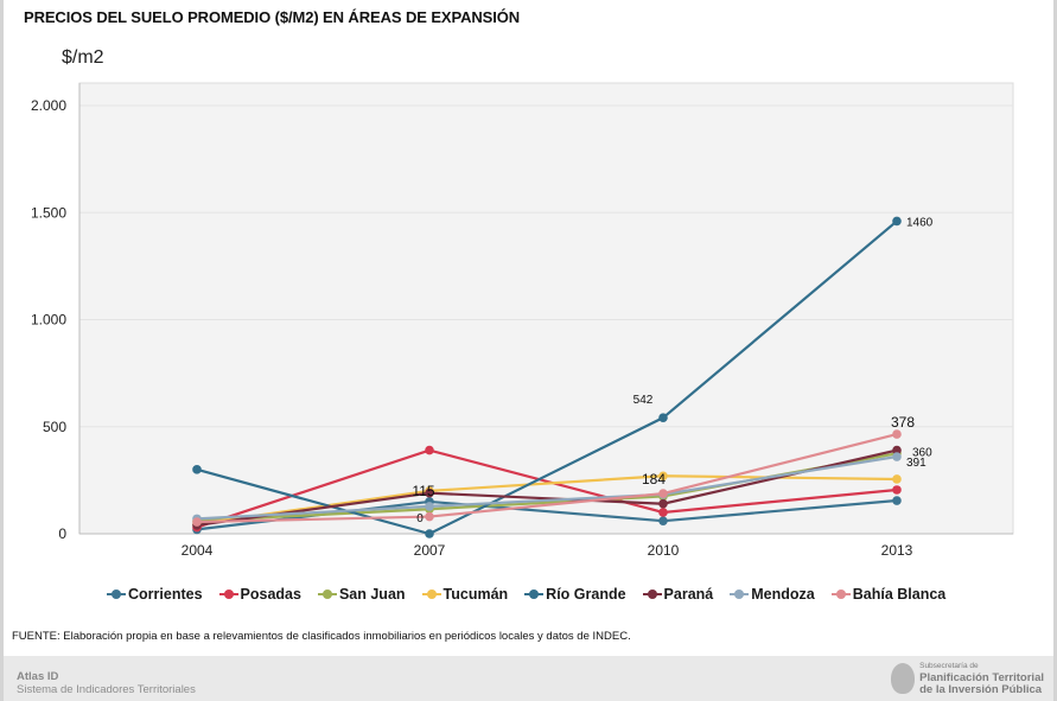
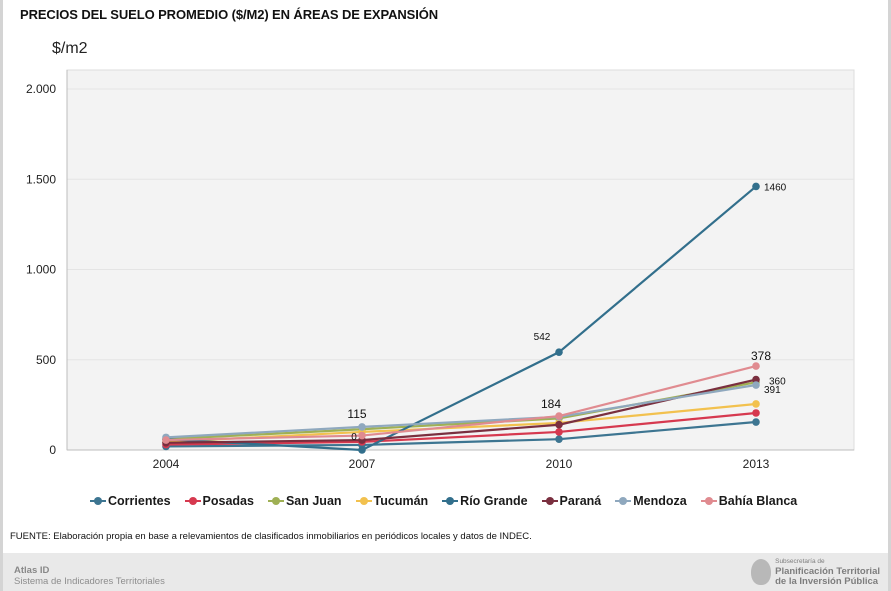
Río Grande/2004: 300 -> 60
Corrientes/2007: 150 -> 30
Posadas/2007: 390 -> 40
Tucumán/2007: 200 -> 100
Paraná/2007: 190 -> 60
Tucumán/2010: 270 -> 150
